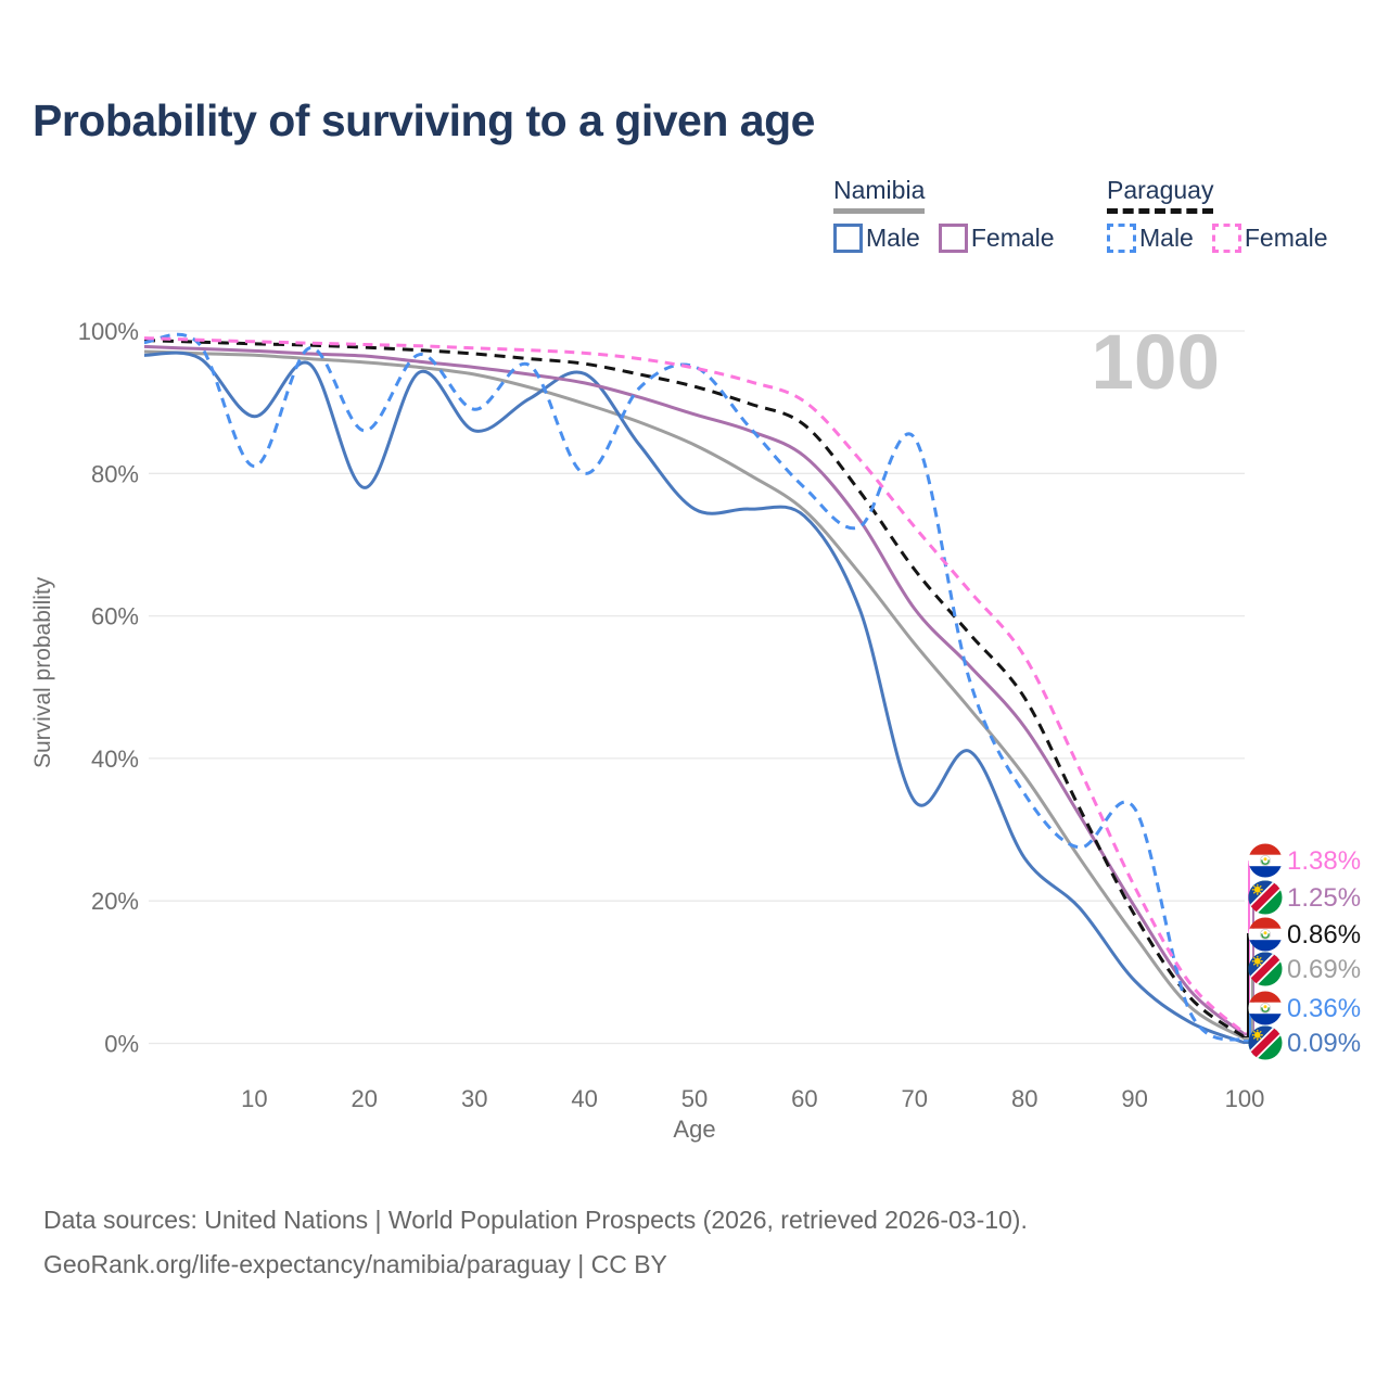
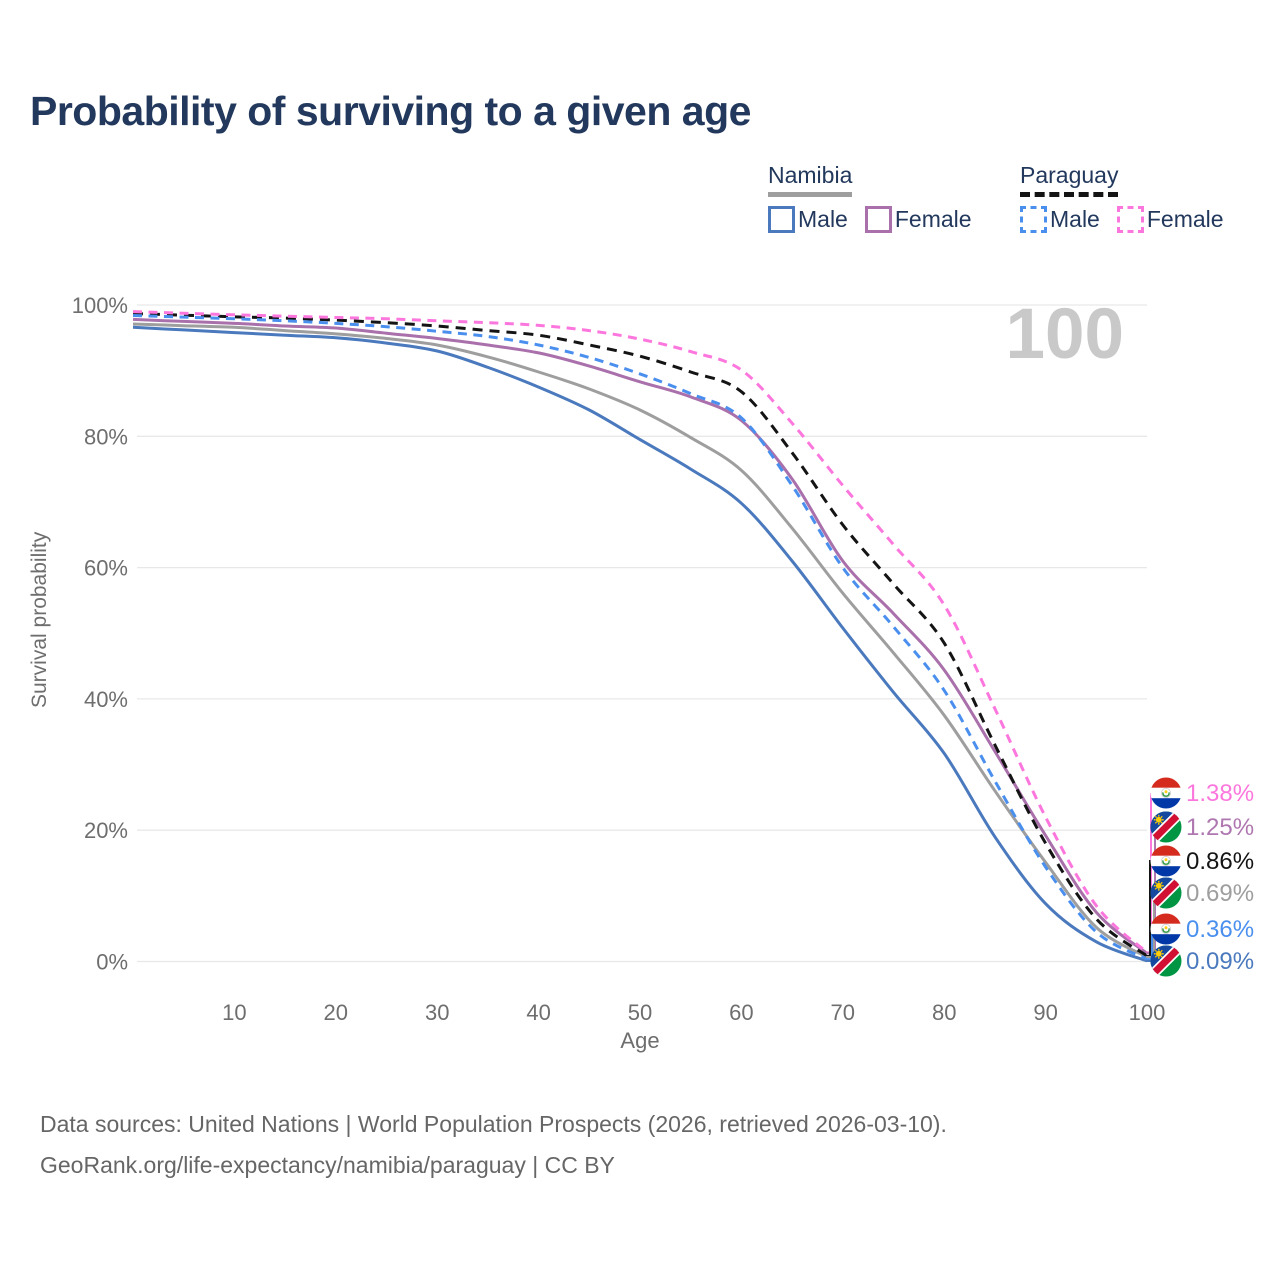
Namibia Male/10: 88% -> 96%
Paraguay Male/10: 81% -> 98%
Namibia Male/20: 78% -> 95%
Paraguay Male/20: 86% -> 97%
Namibia Male/30: 86% -> 93%
Paraguay Male/30: 89% -> 96%
Namibia Male/40: 94% -> 88%
Paraguay Male/40: 80% -> 94%
Namibia Male/50: 75% -> 80%
Paraguay Male/50: 95% -> 90%
Namibia Male/60: 74% -> 70%
Paraguay Male/60: 78% -> 83%
Namibia Male/70: 34% -> 51%
Paraguay Male/70: 85% -> 60%
Namibia Male/80: 26% -> 32%
Paraguay Male/80: 35% -> 41%
Paraguay Male/90: 33% -> 14%
